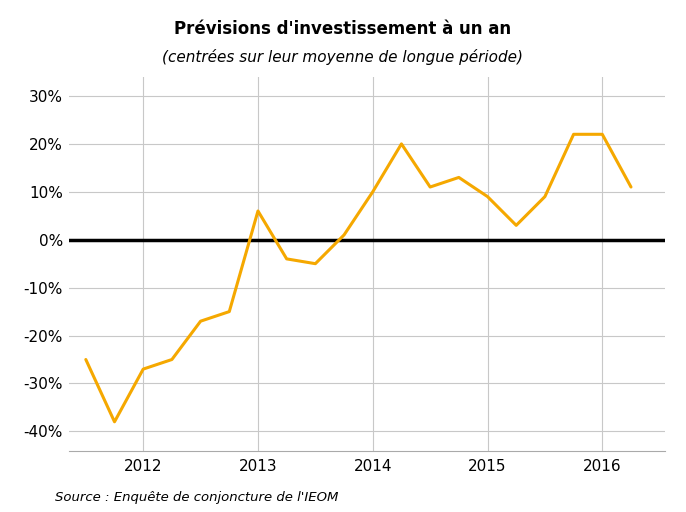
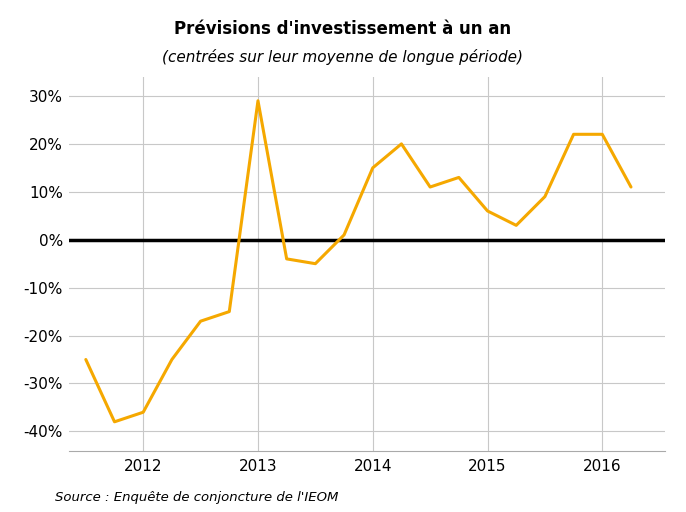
2012: -27% -> -36%
2013: 6% -> 29%
2014: 10% -> 15%
2015: 9% -> 6%
